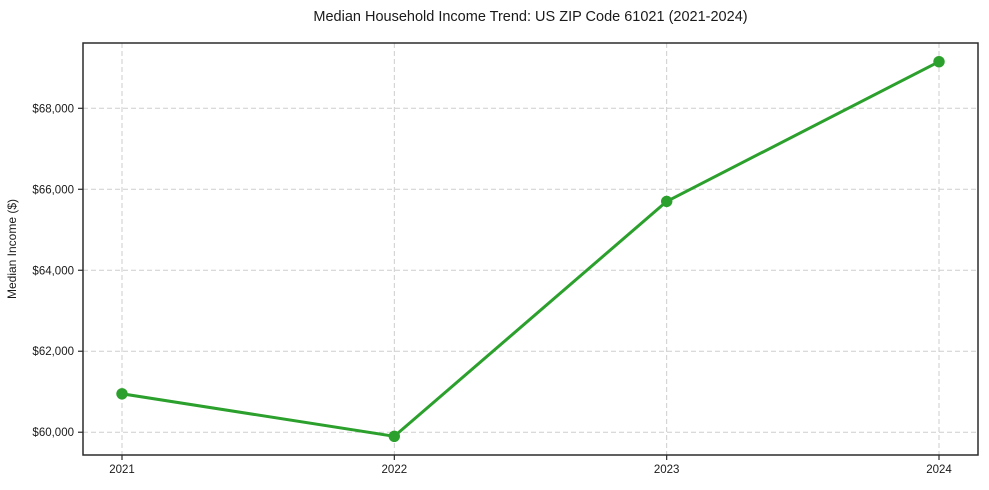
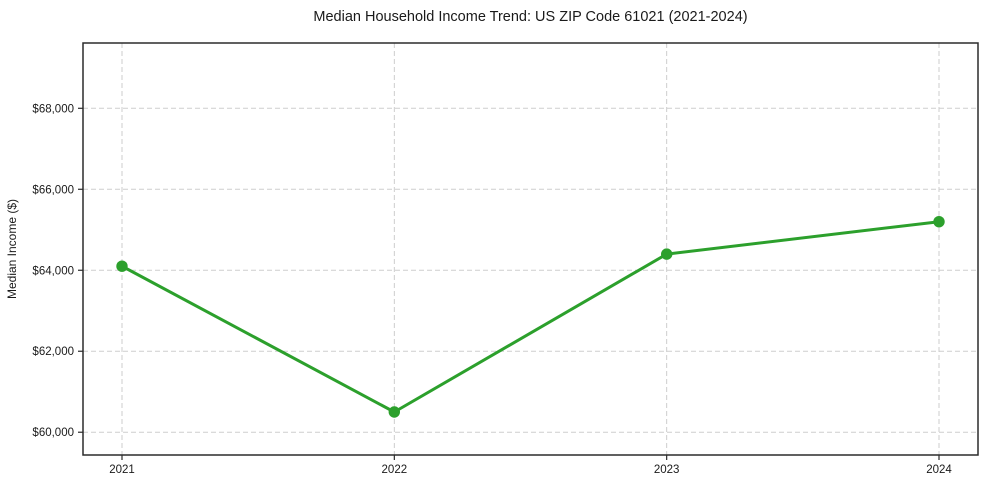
2021: $61000 -> $64100
2022: $59900 -> $60500
2023: $65700 -> $64400
2024: $69200 -> $65200
